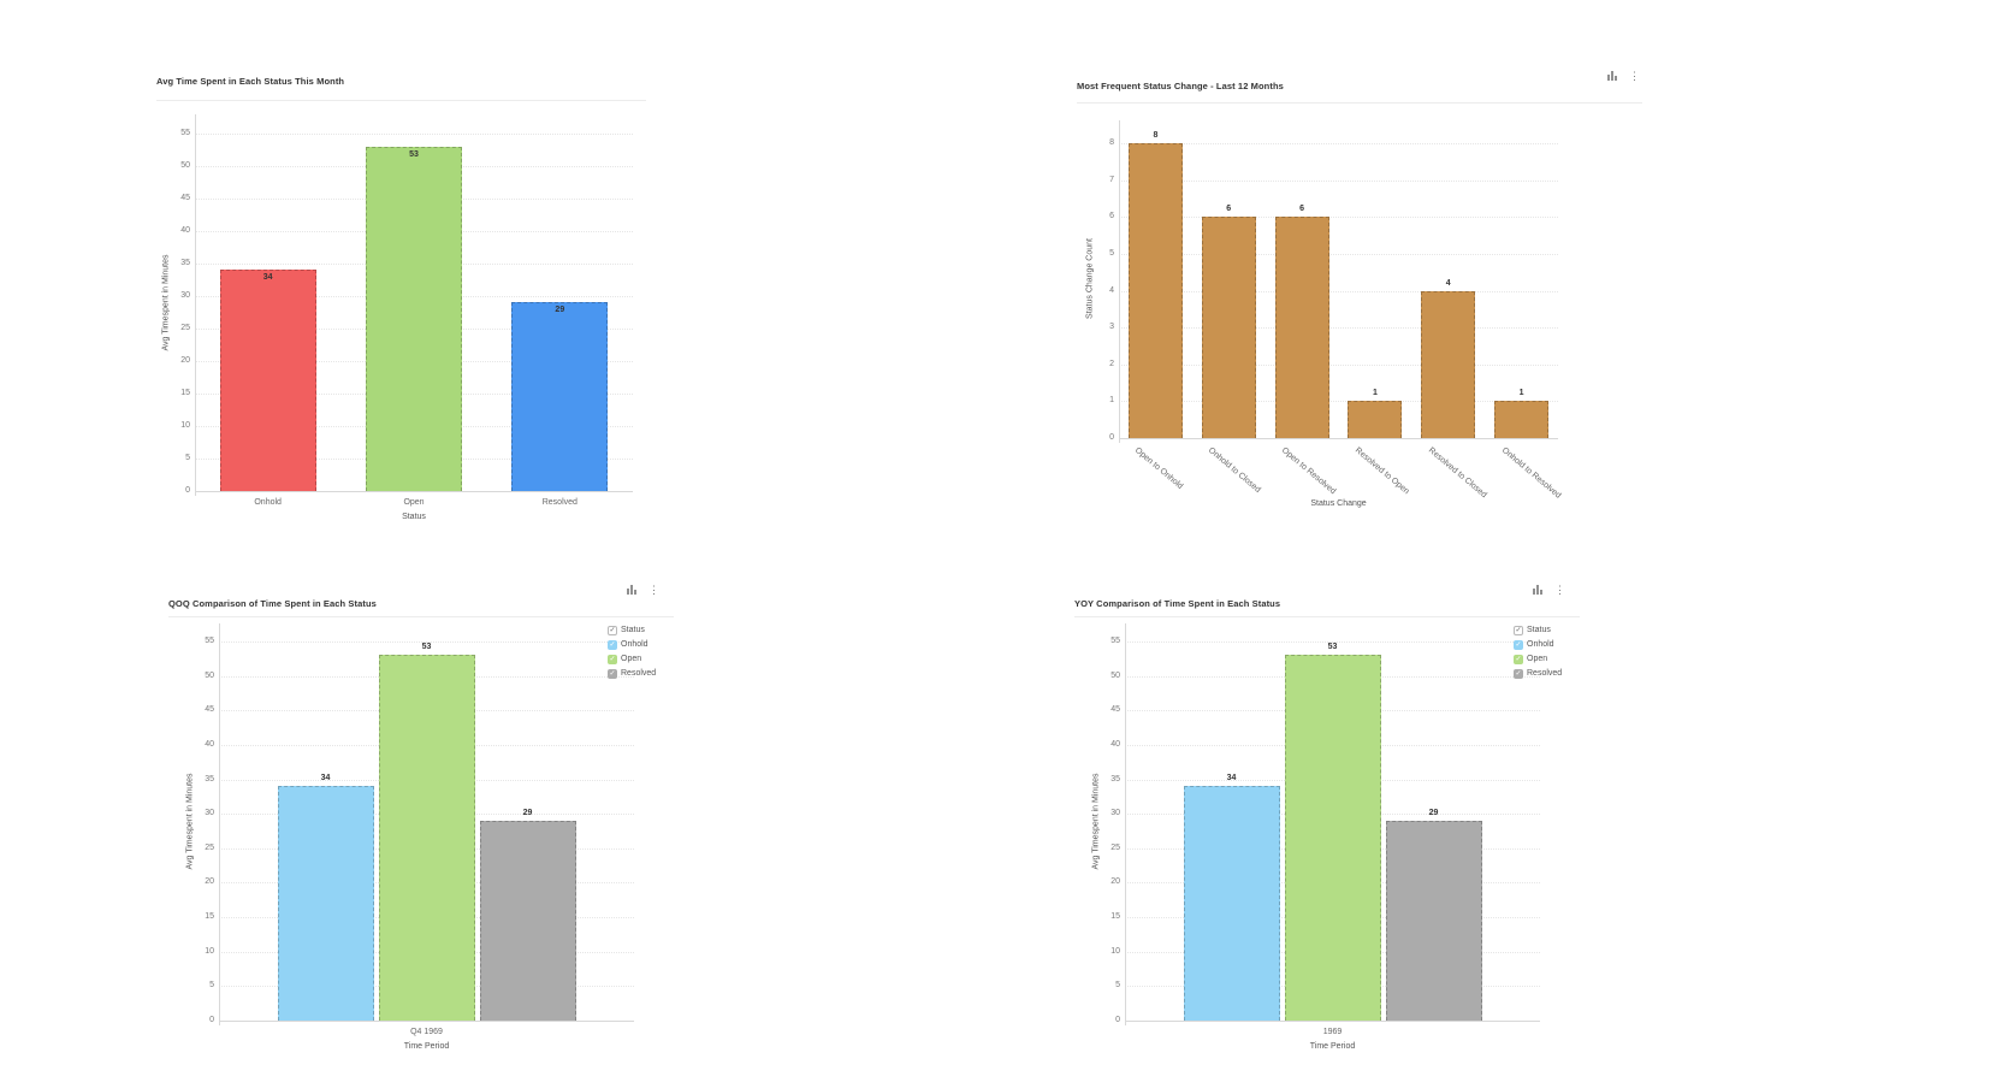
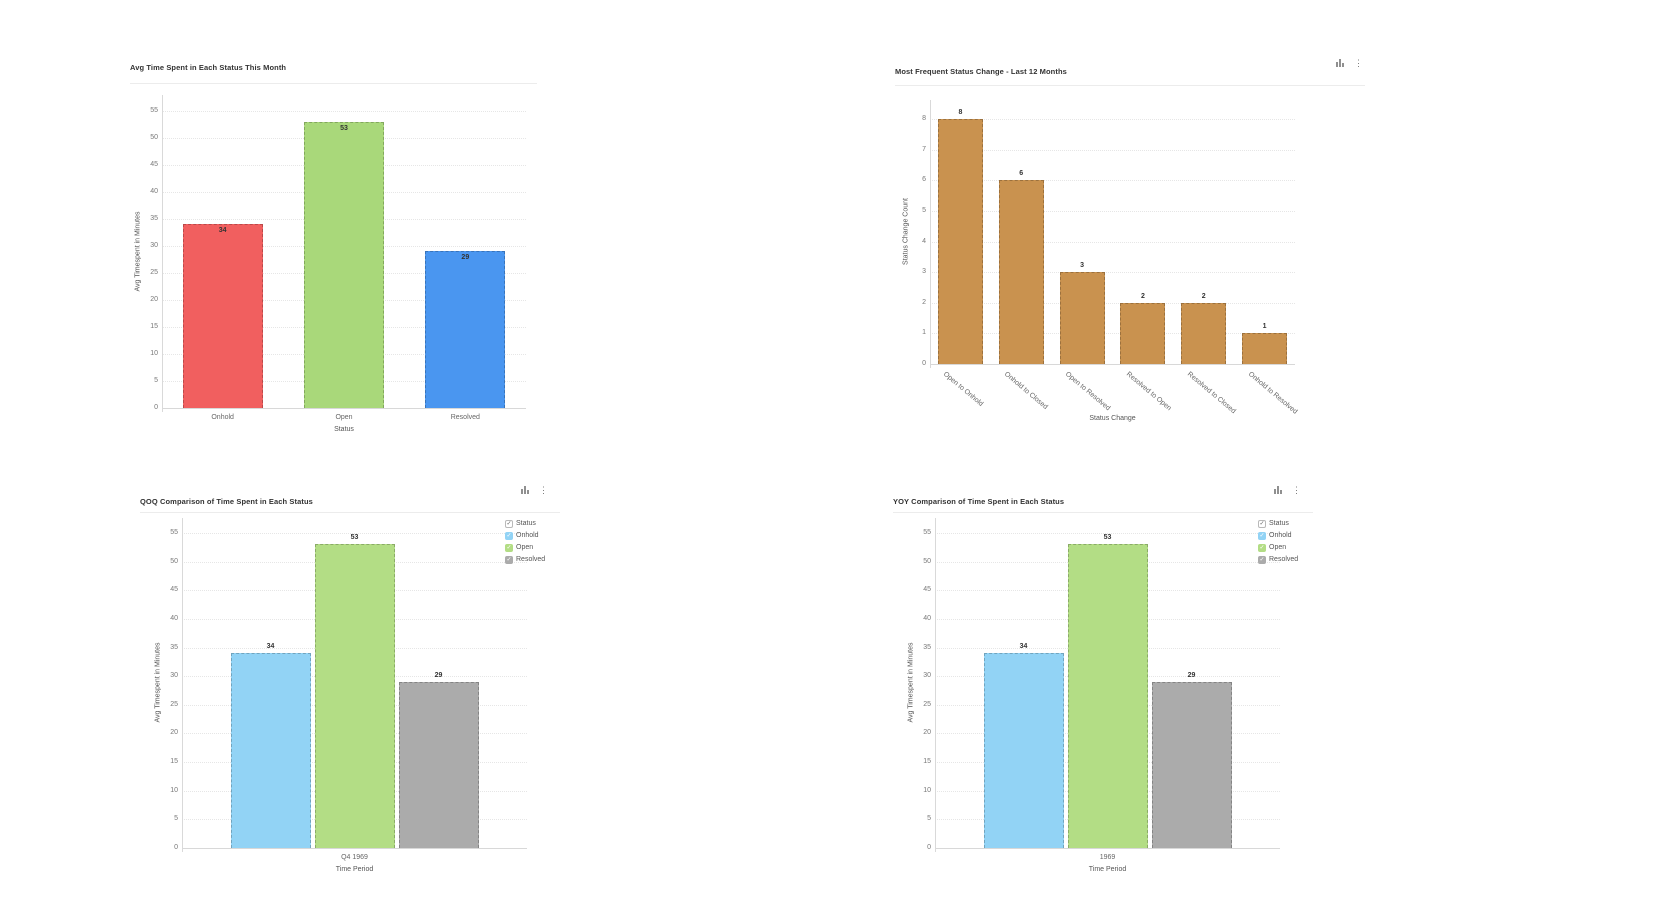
Most Frequent Status Change - Last 12 Months/Open to Resolved: 6 -> 3
Most Frequent Status Change - Last 12 Months/Resolved to Open: 1 -> 2
Most Frequent Status Change - Last 12 Months/Resolved to Closed: 4 -> 2
